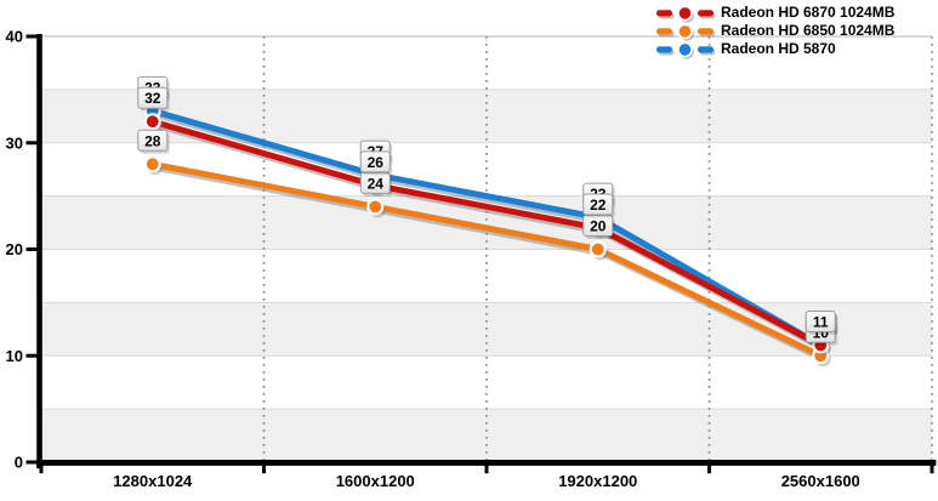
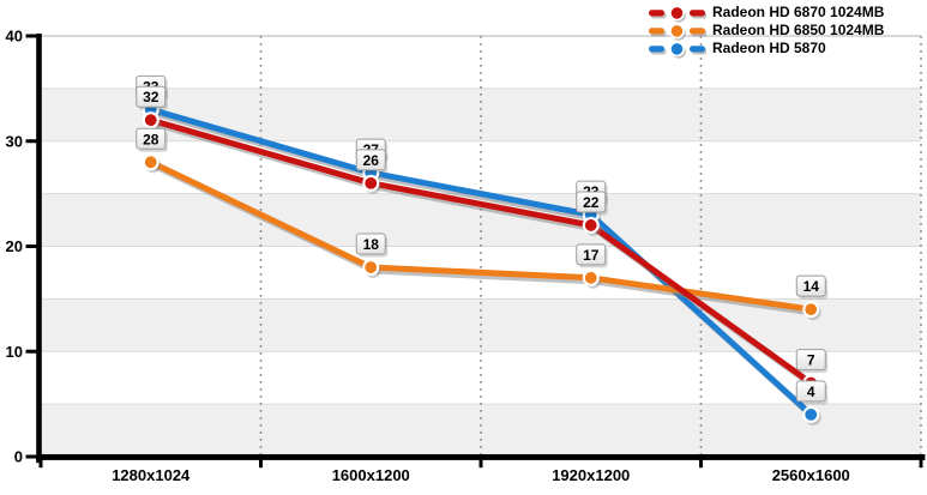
Radeon HD 6850 1024MB/1600x1200: 24 -> 18
Radeon HD 6850 1024MB/1920x1200: 20 -> 17
Radeon HD 6870 1024MB/2560x1600: 11 -> 7
Radeon HD 6850 1024MB/2560x1600: 10 -> 14
Radeon HD 5870/2560x1600: 11 -> 4
